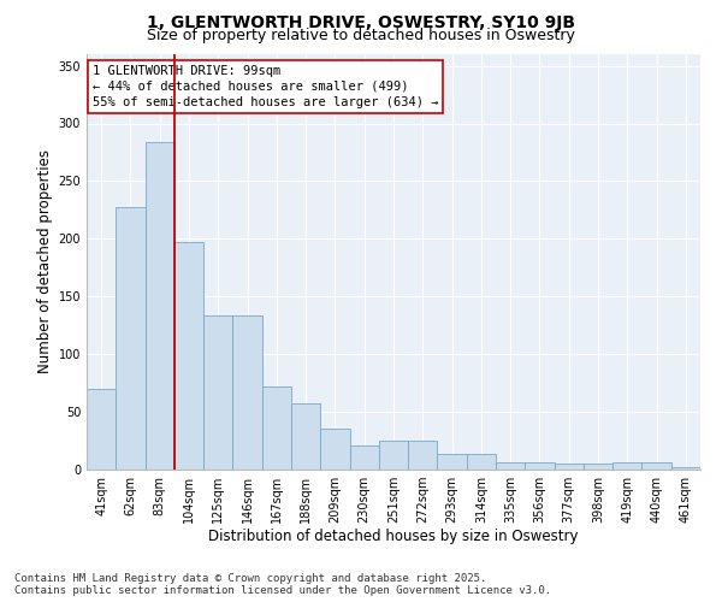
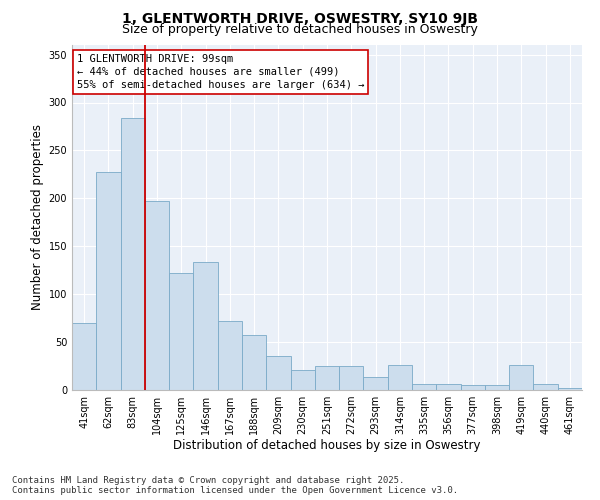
125sqm: 134 -> 122
314sqm: 14 -> 26
419sqm: 6 -> 26
